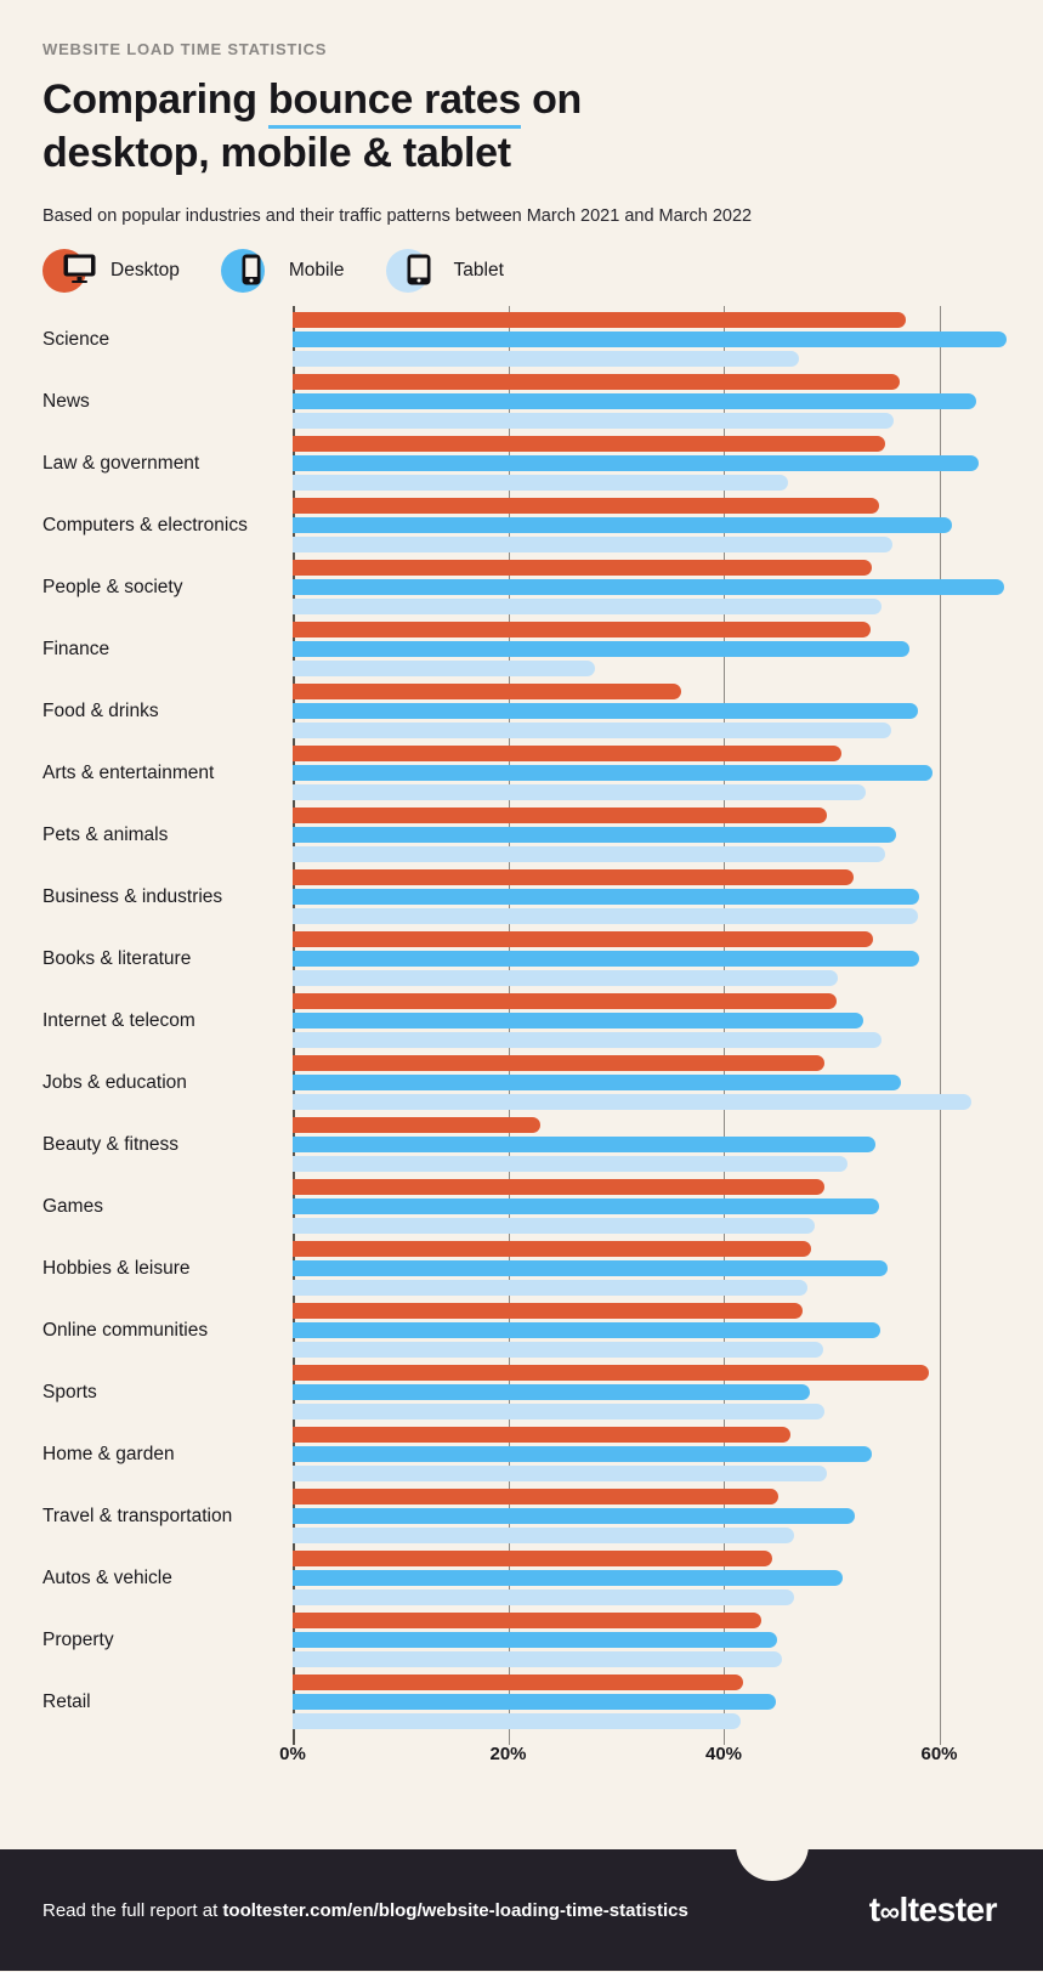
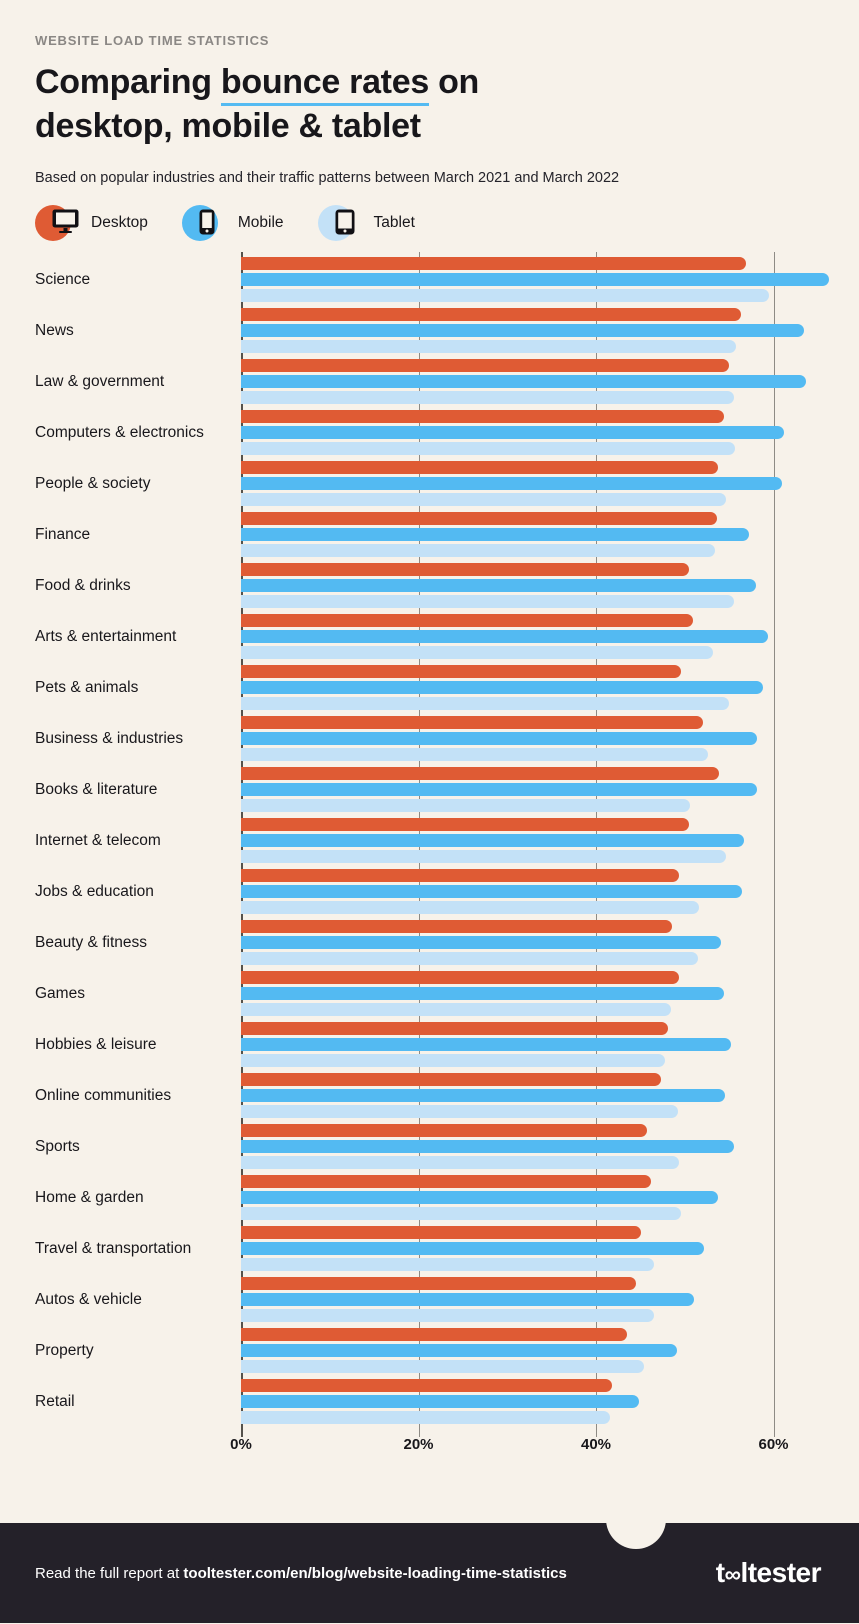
Tablet/Science: 47% -> 60%
Tablet/Law & government: 46% -> 56%
Mobile/People & society: 66% -> 61%
Tablet/Finance: 28% -> 53%
Desktop/Food & drinks: 36% -> 50%
Mobile/Pets & animals: 56% -> 59%
Tablet/Business & industries: 58% -> 53%
Mobile/Internet & telecom: 53% -> 57%
Tablet/Jobs & education: 63% -> 52%
Desktop/Beauty & fitness: 23% -> 49%
Desktop/Sports: 59% -> 46%
Mobile/Sports: 48% -> 56%
Mobile/Property: 45% -> 49%
